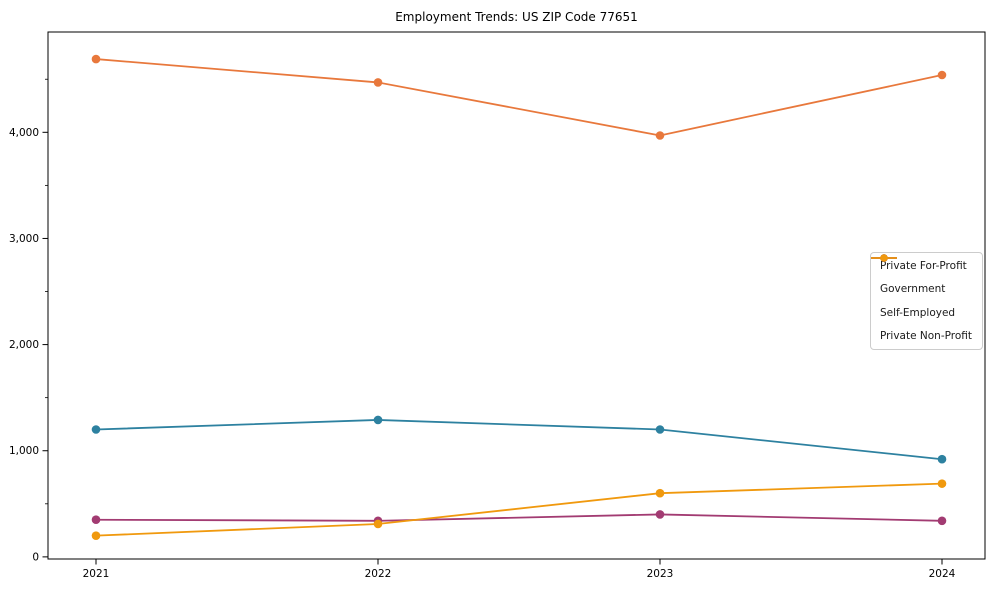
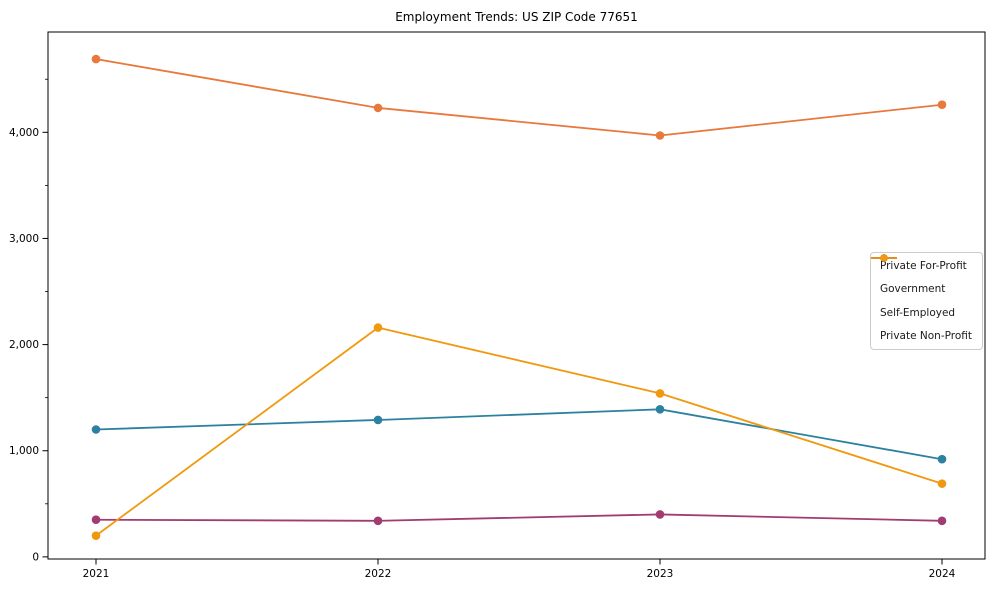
Private For-Profit/2022: 4470 -> 4230
Private Non-Profit/2022: 310 -> 2160
Government/2023: 1200 -> 1390
Private Non-Profit/2023: 600 -> 1540
Private For-Profit/2024: 4540 -> 4260
